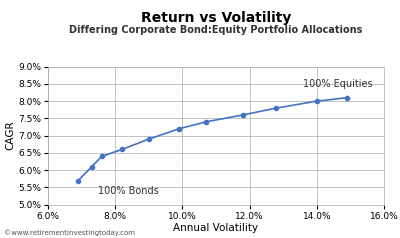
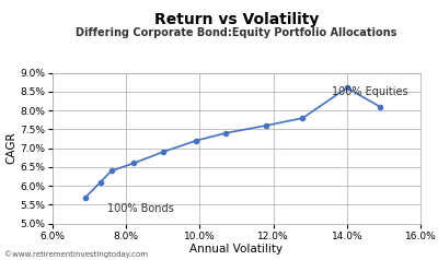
14.0%: 8.0% -> 8.6%
